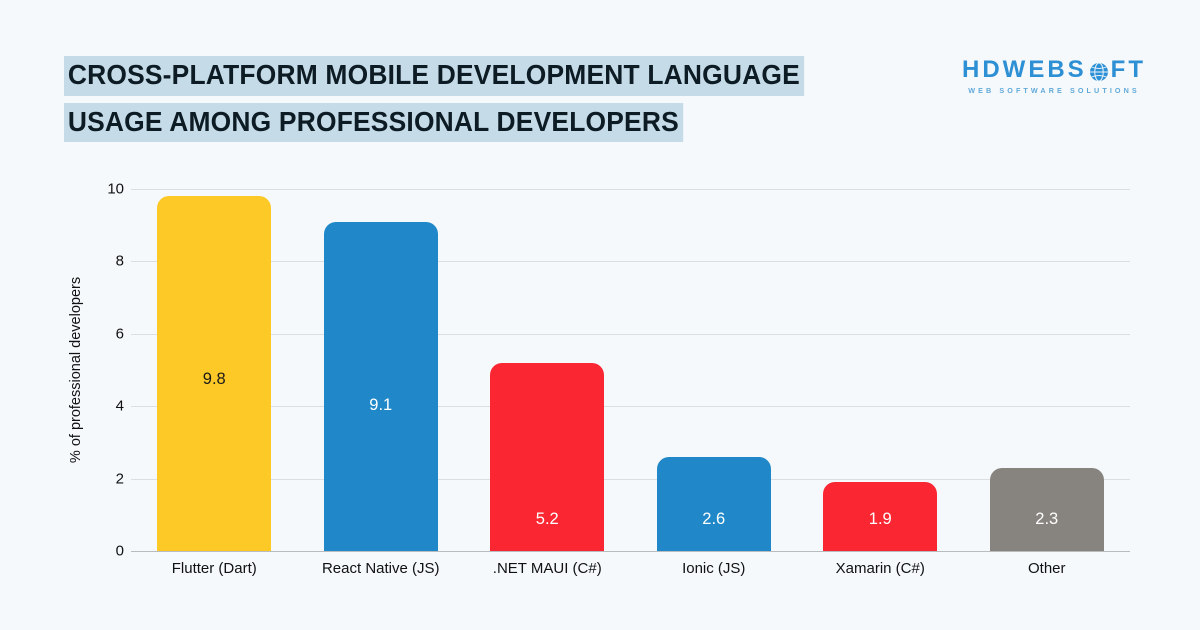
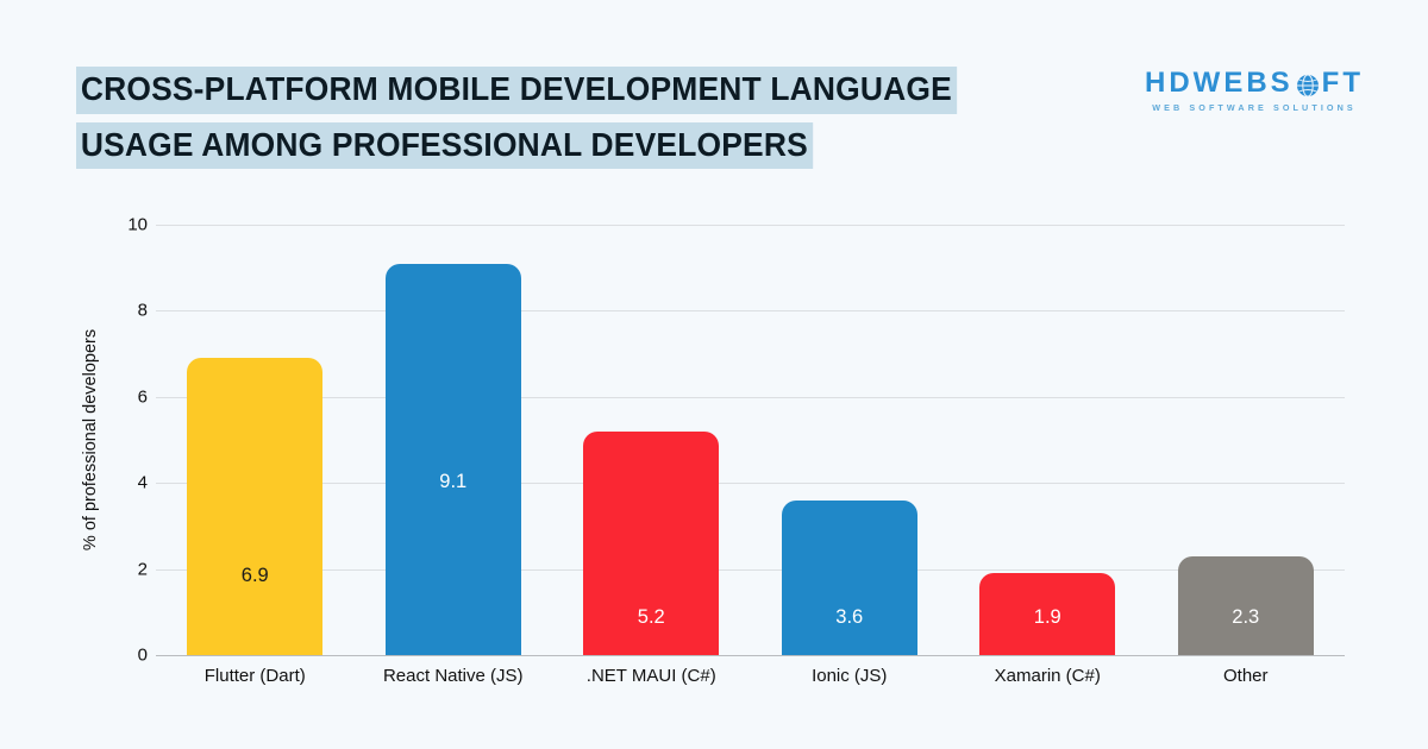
Flutter (Dart): 9.8 -> 6.9
Ionic (JS): 2.6 -> 3.6
